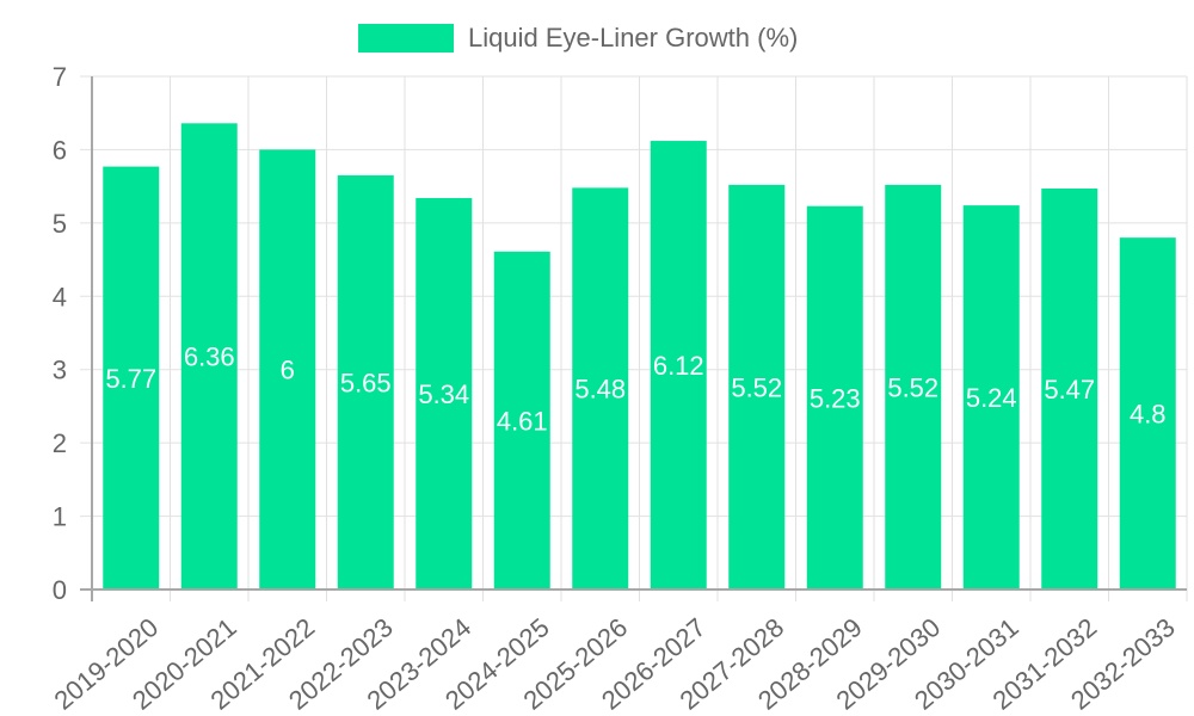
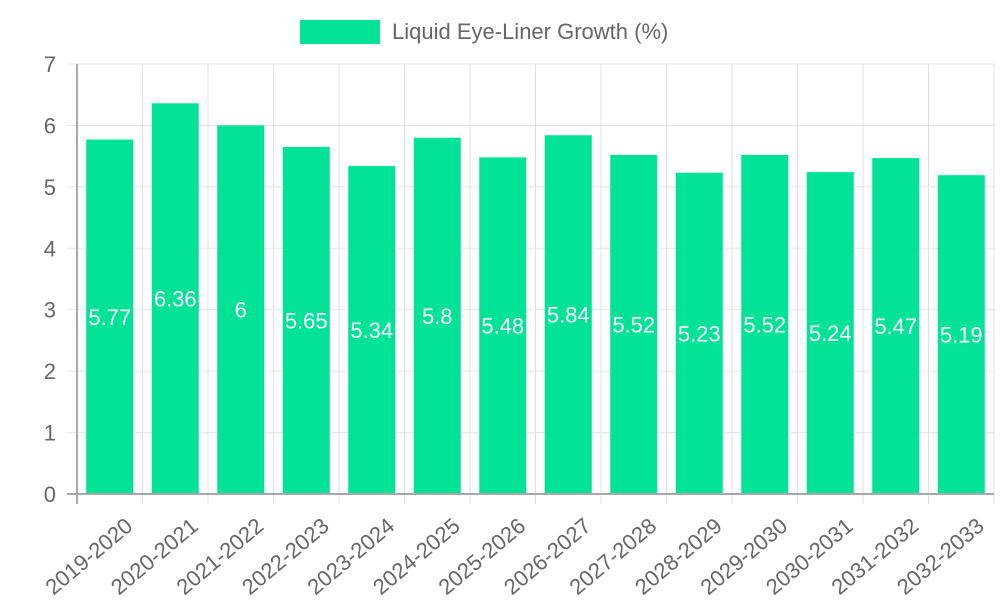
2024-2025: 4.61 -> 5.8
2026-2027: 6.12 -> 5.84
2032-2033: 4.8 -> 5.19
